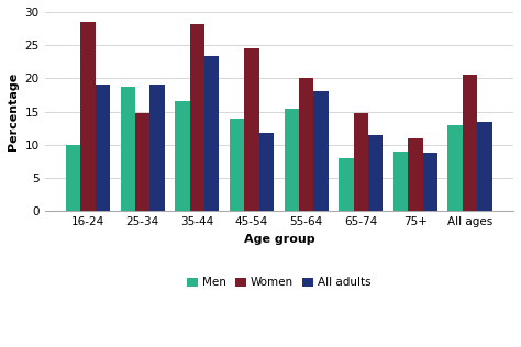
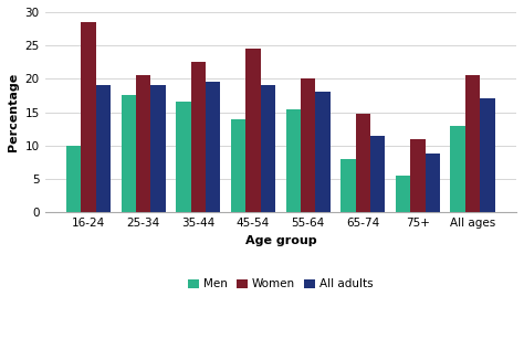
Men/25-34: 18.8 -> 17.5
Women/25-34: 14.8 -> 20.5
Women/35-44: 28.2 -> 22.5
All adults/35-44: 23.4 -> 19.5
All adults/45-54: 11.8 -> 19.0
Men/75+: 9.0 -> 5.5
All adults/All ages: 13.4 -> 17.0
